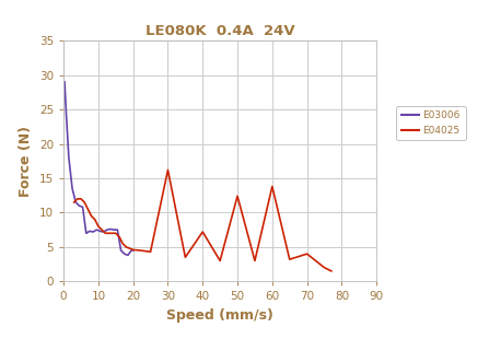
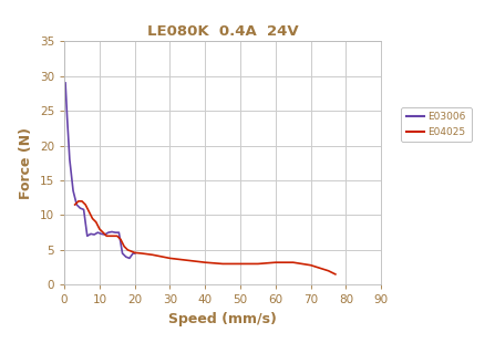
E04025/30: 16.2 -> 3.8
E04025/40: 7.2 -> 3.2
E04025/50: 12.4 -> 3.0
E04025/60: 13.8 -> 3.2
E04025/70: 4.0 -> 2.8
